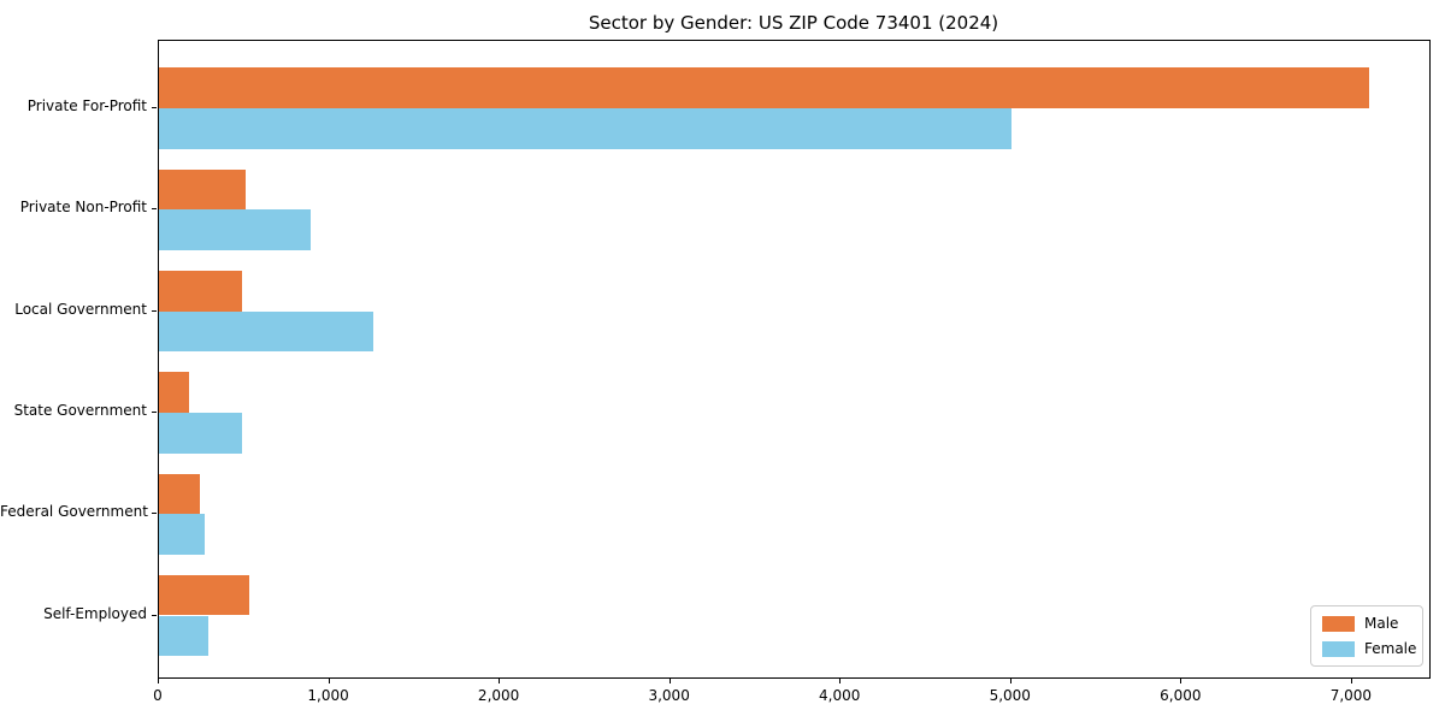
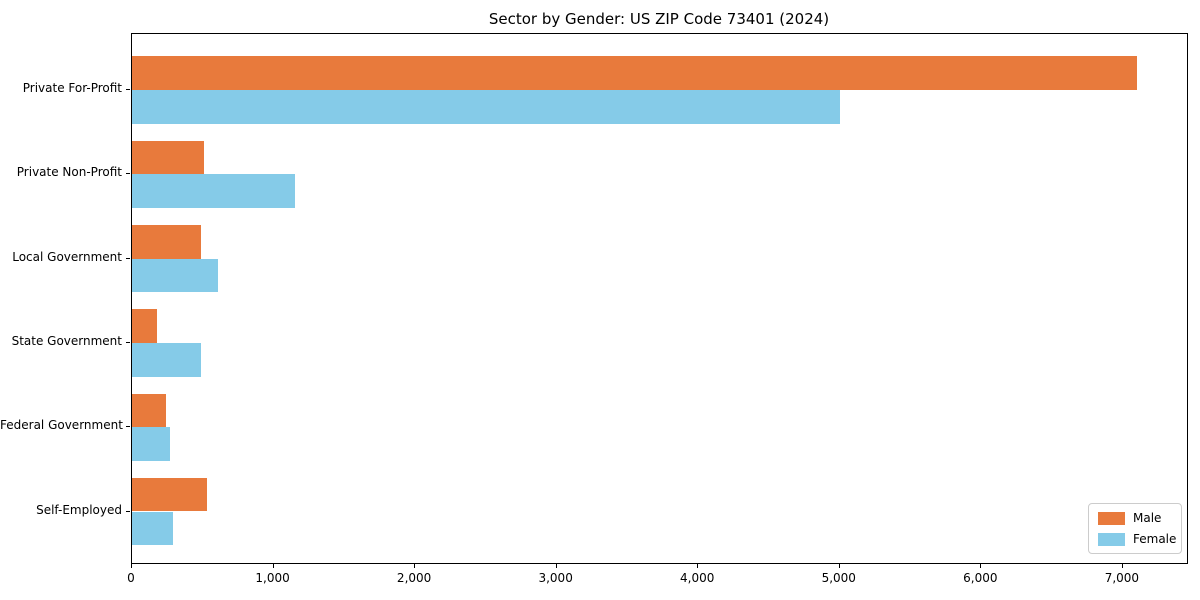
Female/Private Non-Profit: 890 -> 1150
Female/Local Government: 1260 -> 610
